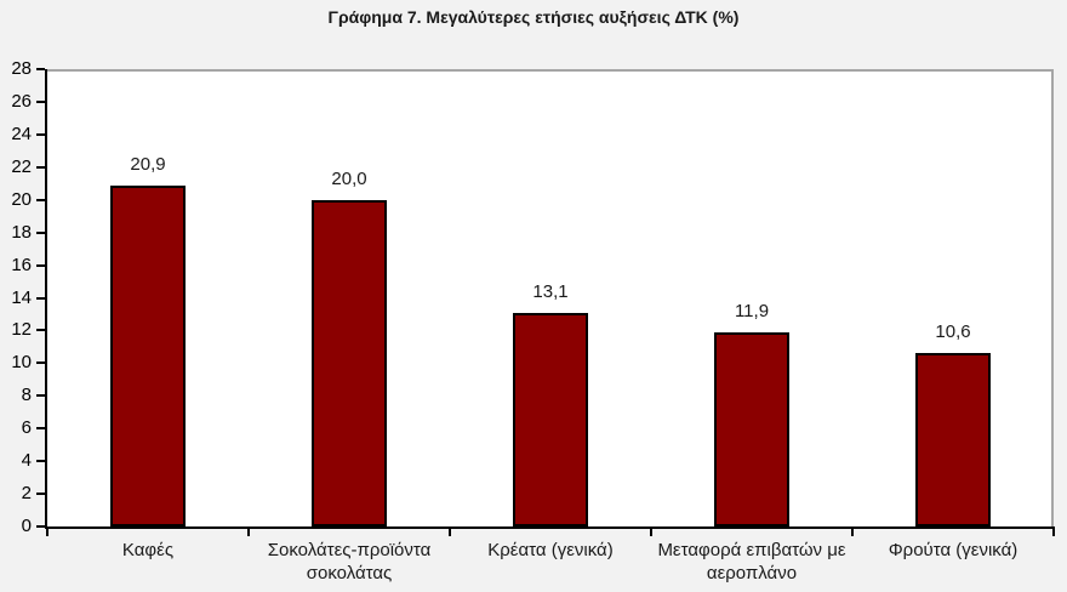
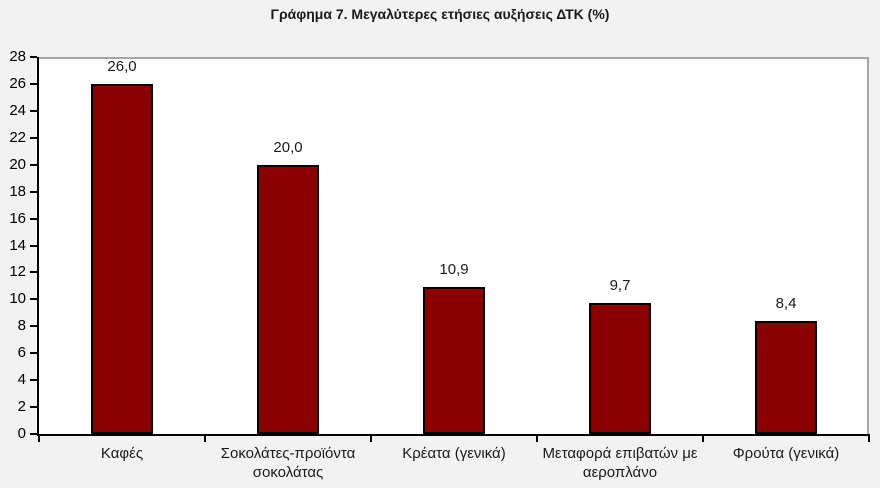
Καφές: 20,9 -> 26,0
Κρέατα (γενικά): 13,1 -> 10,9
Μεταφορά επιβατών με αεροπλάνο: 11,9 -> 9,7
Φρούτα (γενικά): 10,6 -> 8,4
